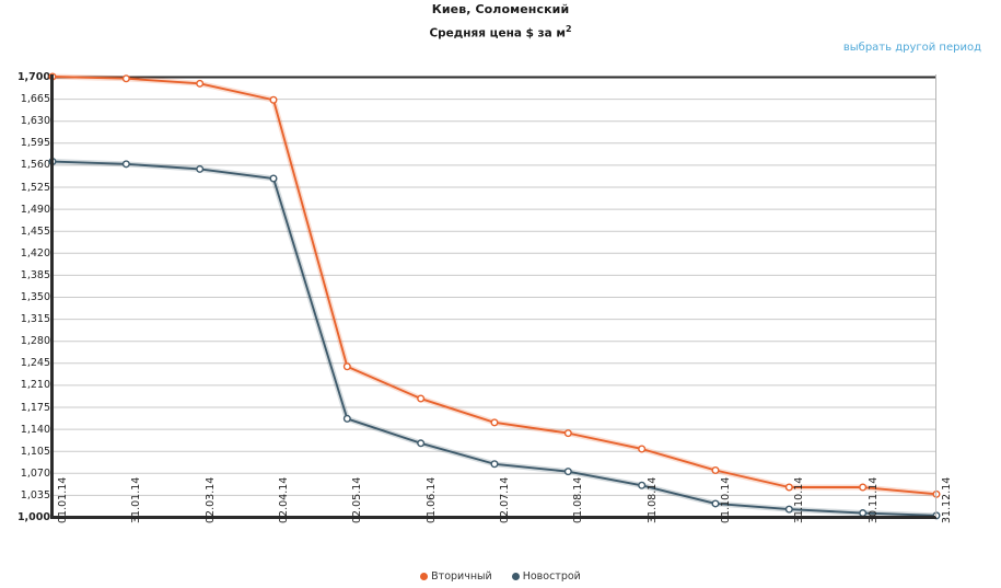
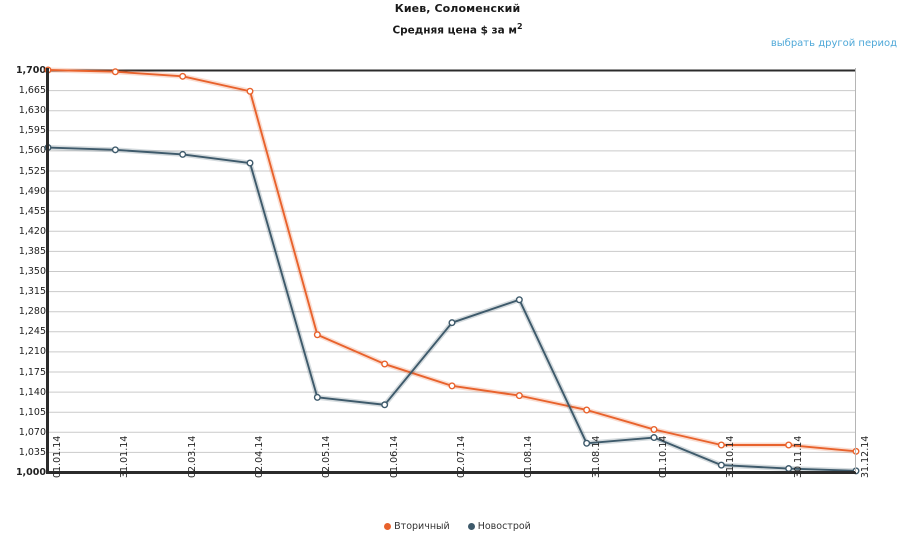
Новострой/02.05.14: 1160 -> 1130
Новострой/02.07.14: 1080 -> 1260
Новострой/01.08.14: 1070 -> 1300
Новострой/01.10.14: 1020 -> 1060
